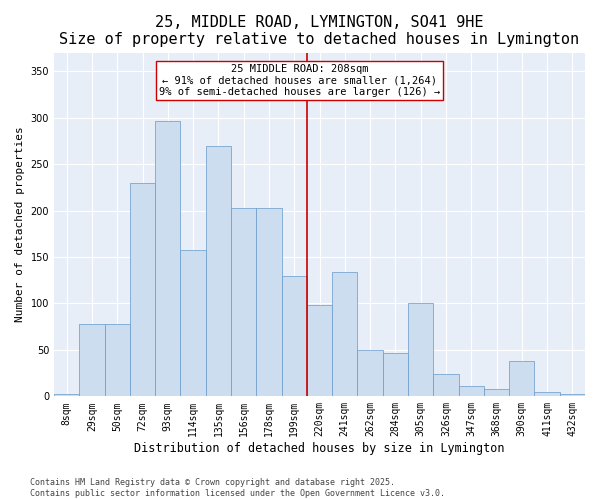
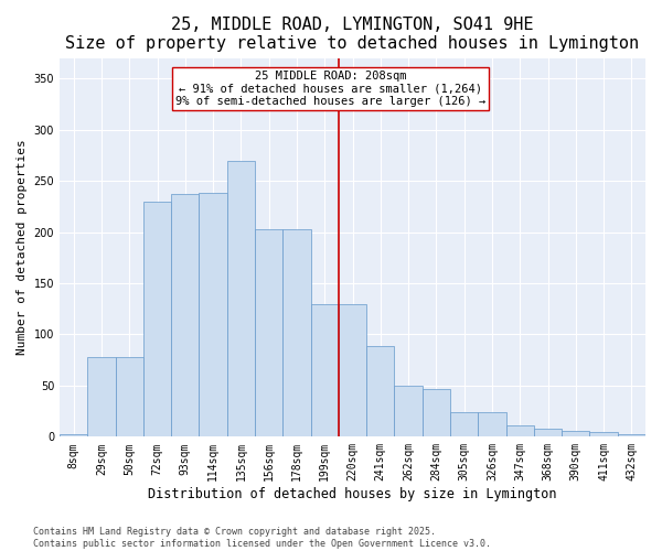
93sqm: 296 -> 237
114sqm: 158 -> 238
220sqm: 98 -> 130
241sqm: 134 -> 89
305sqm: 100 -> 24
390sqm: 38 -> 6
